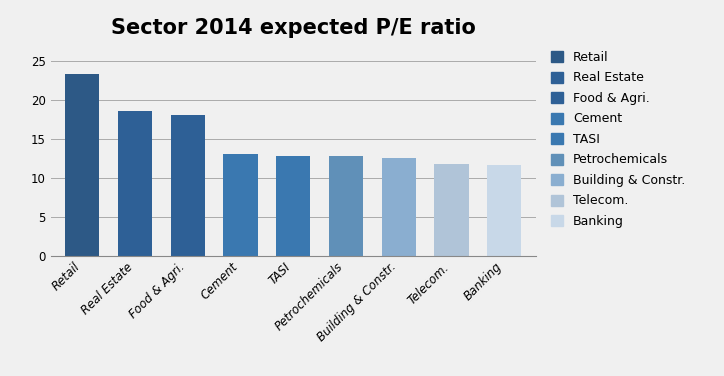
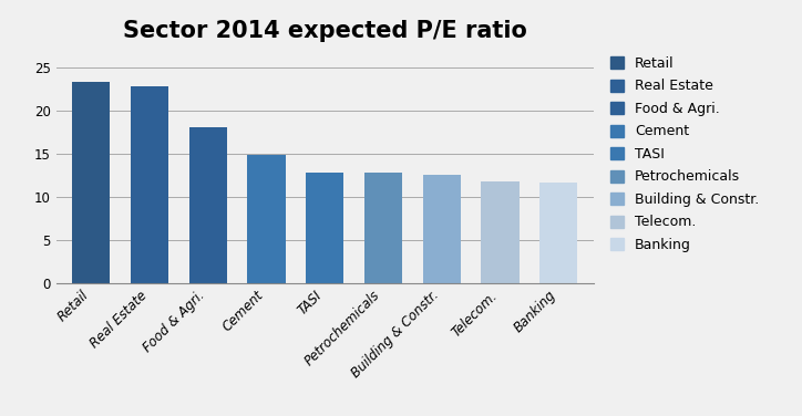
Real Estate: 18.5 -> 22.8
Cement: 13.0 -> 14.8
